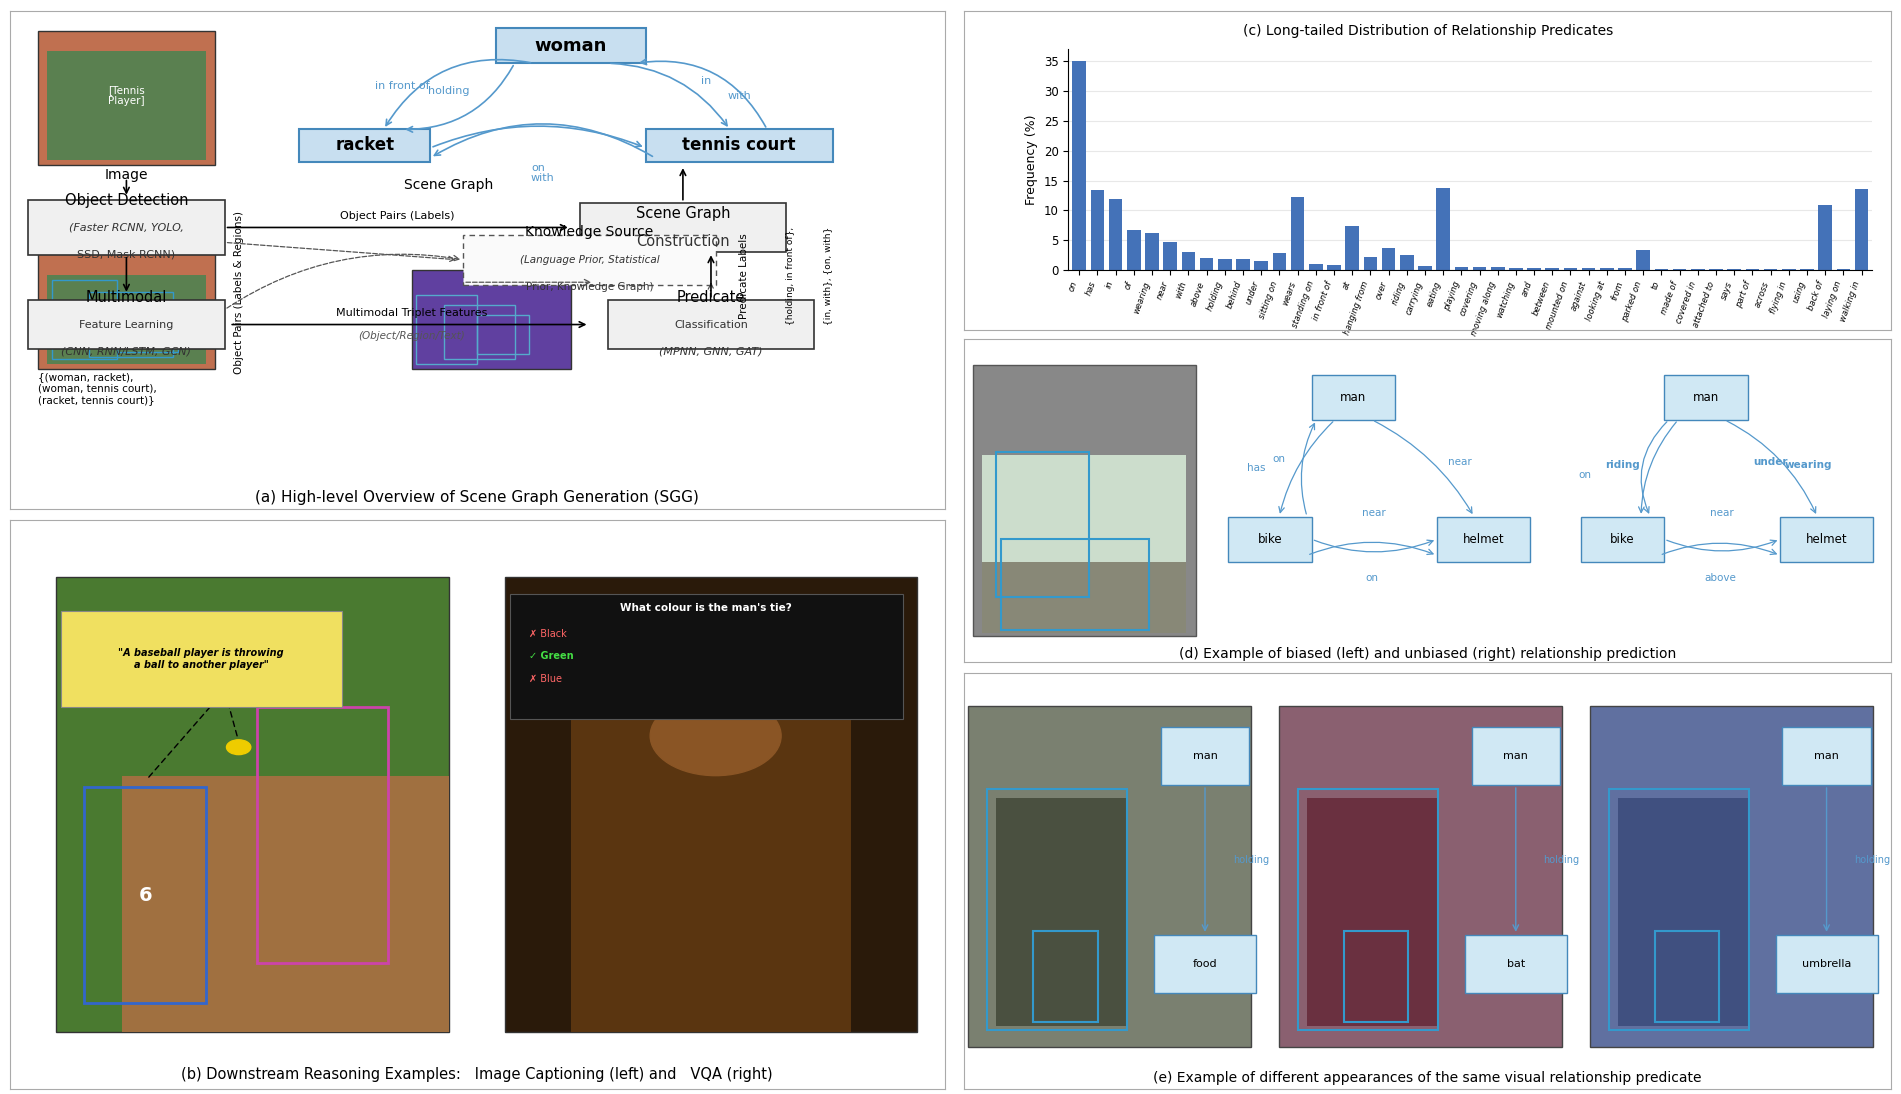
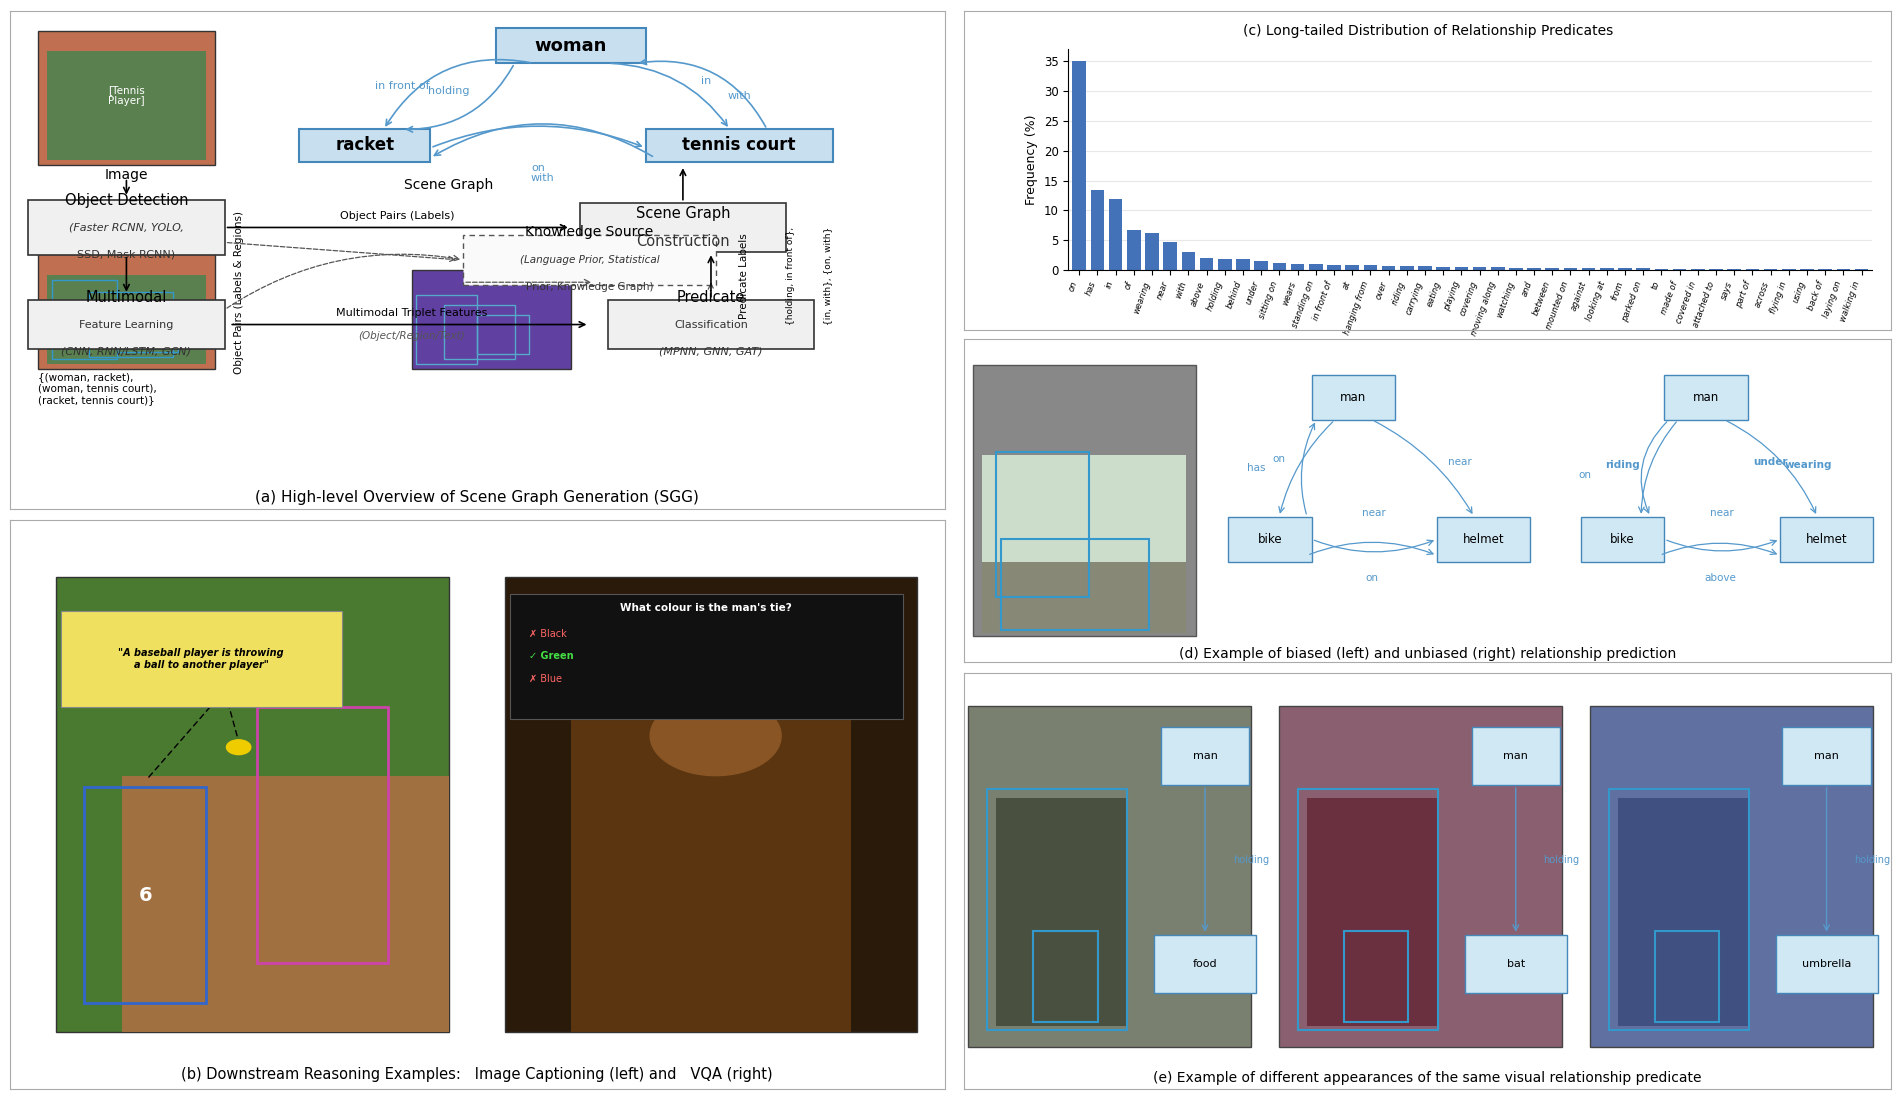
sitting on: 2.8 -> 1.2
wears: 12.2 -> 1.1
at: 7.4 -> 0.8
hanging from: 2.2 -> 0.8
over: 3.8 -> 0.8
riding: 2.6 -> 0.7
eating: 13.8 -> 0.6
parked on: 3.4 -> 0.3
back of: 11.0 -> 0.2
walking in: 13.6 -> 0.2
